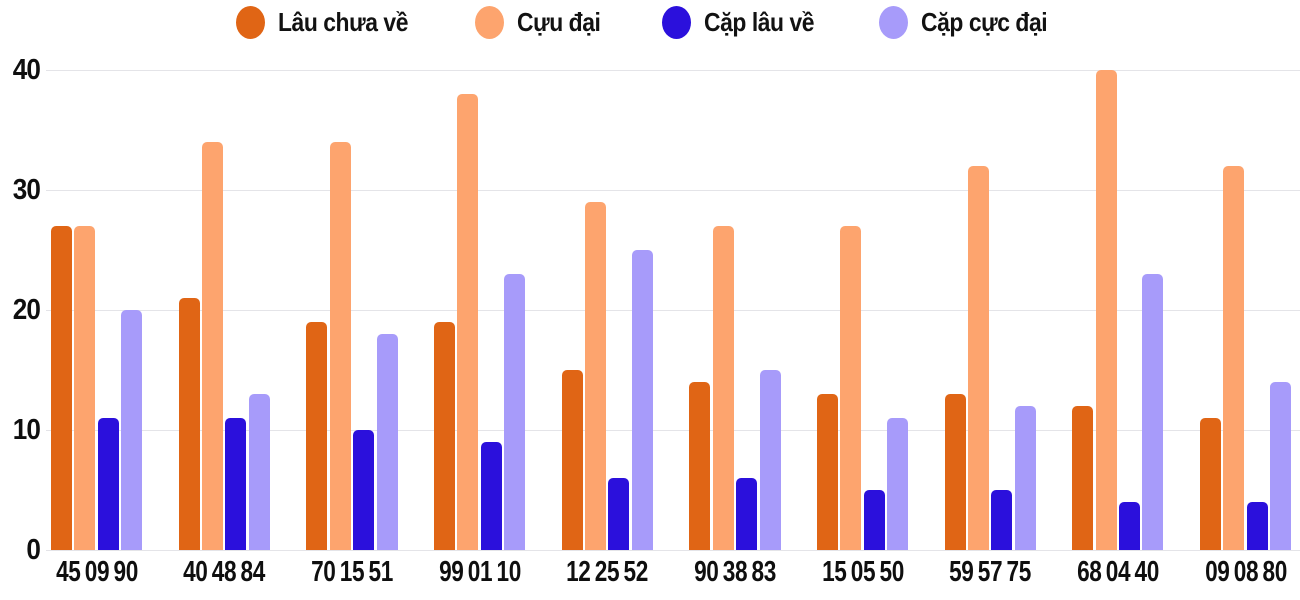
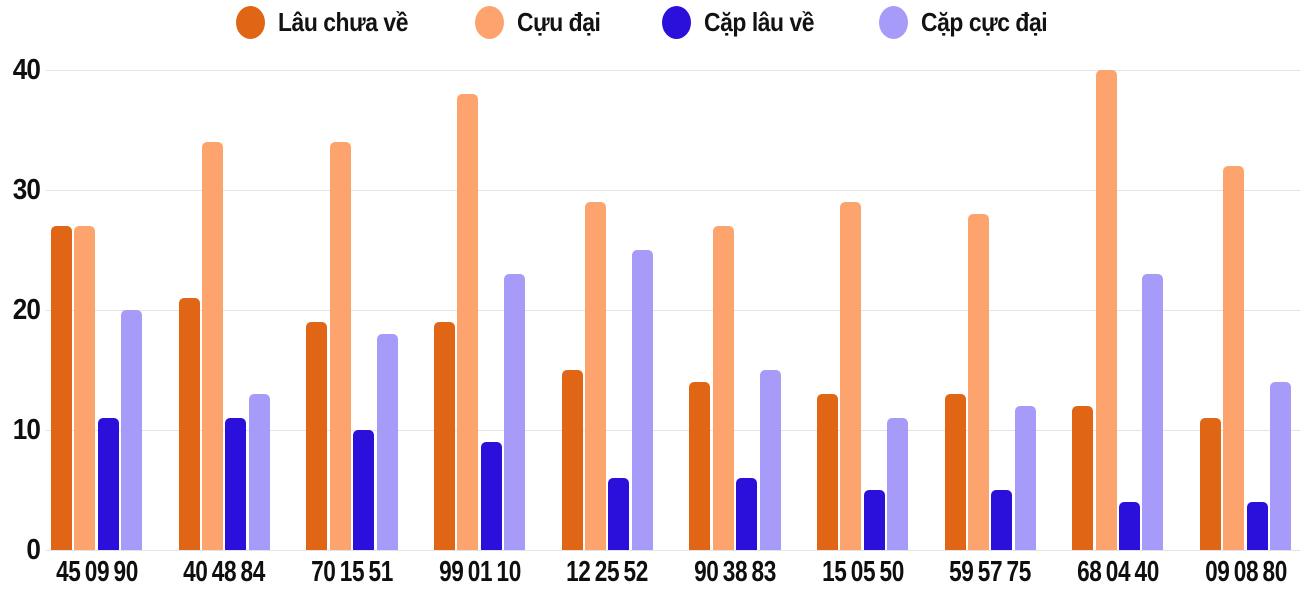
Cựu đại/15 05 50: 27 -> 29
Cựu đại/59 57 75: 32 -> 28
